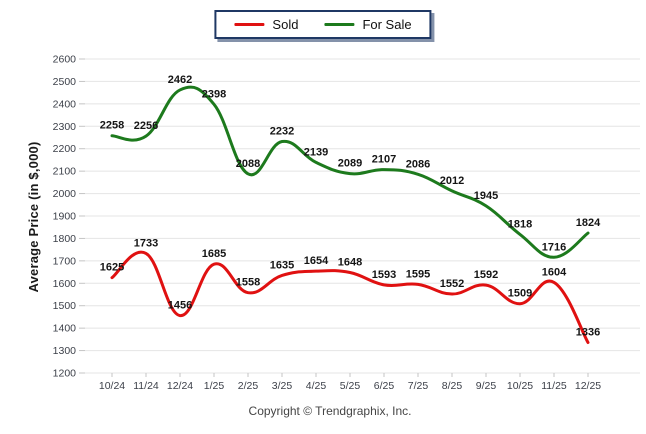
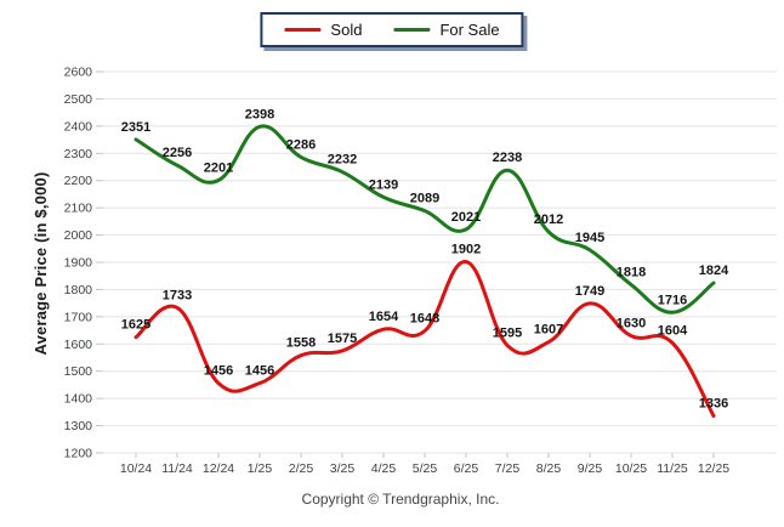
For Sale/10/24: 2258 -> 2351
For Sale/12/24: 2462 -> 2201
Sold/1/25: 1685 -> 1456
For Sale/2/25: 2088 -> 2286
Sold/3/25: 1635 -> 1575
Sold/6/25: 1593 -> 1902
For Sale/6/25: 2107 -> 2021
For Sale/7/25: 2086 -> 2238
Sold/8/25: 1552 -> 1607
Sold/9/25: 1592 -> 1749
Sold/10/25: 1509 -> 1630
